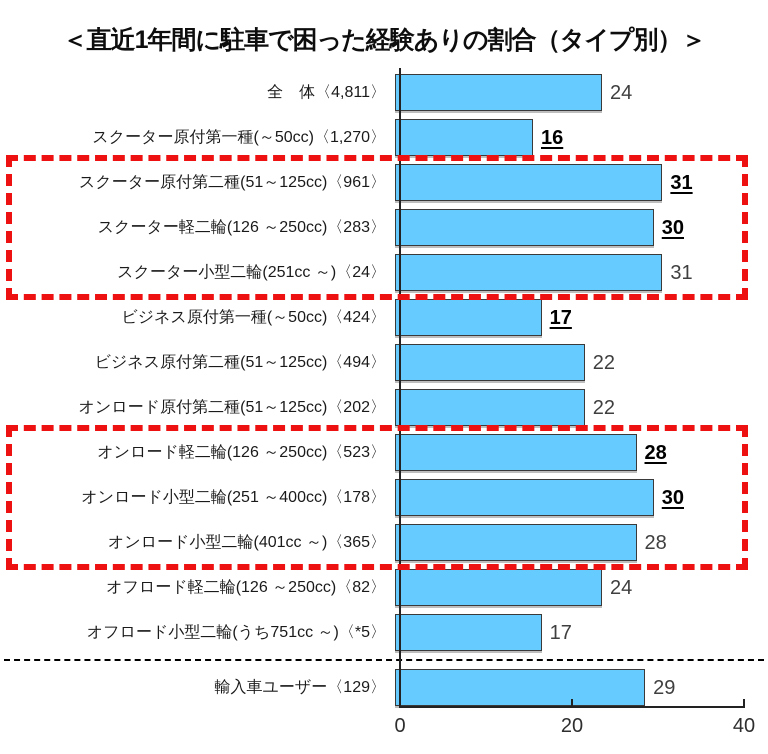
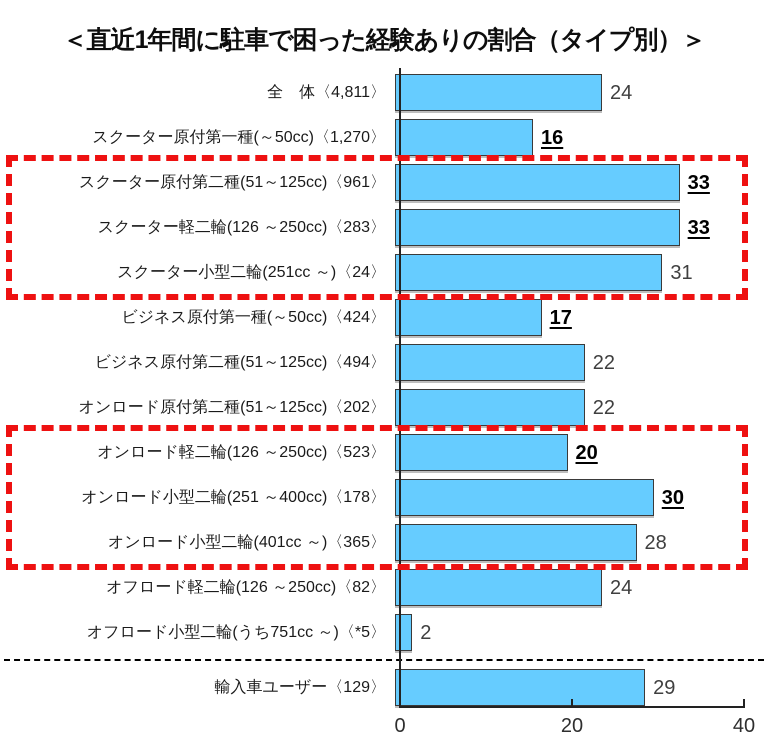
スクーター原付第二種(51～125cc)〈961〉: 31 -> 33
スクーター軽二輪(126 ～250cc)〈283〉: 30 -> 33
オンロード軽二輪(126 ～250cc)〈523〉: 28 -> 20
オフロード小型二輪(うち751cc ～)〈*5〉: 17 -> 2
